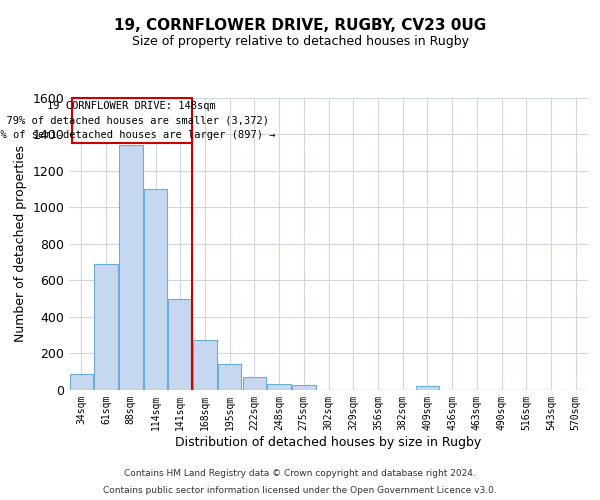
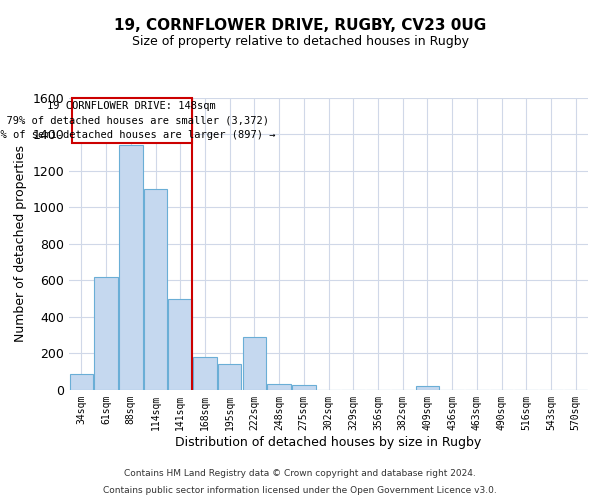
61sqm: 690 -> 620
168sqm: 280 -> 180
222sqm: 70 -> 290
